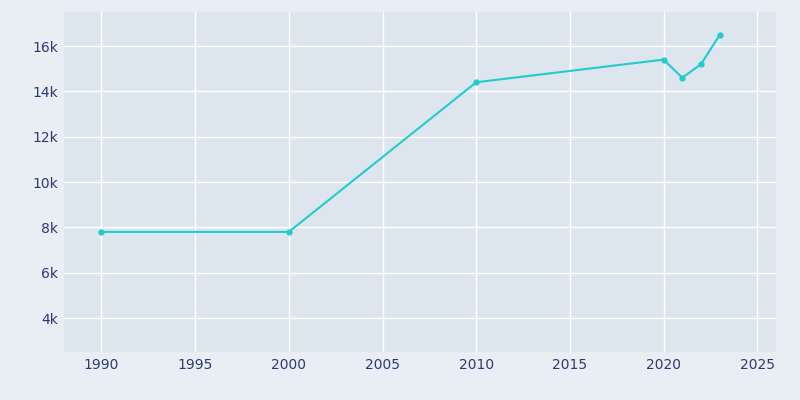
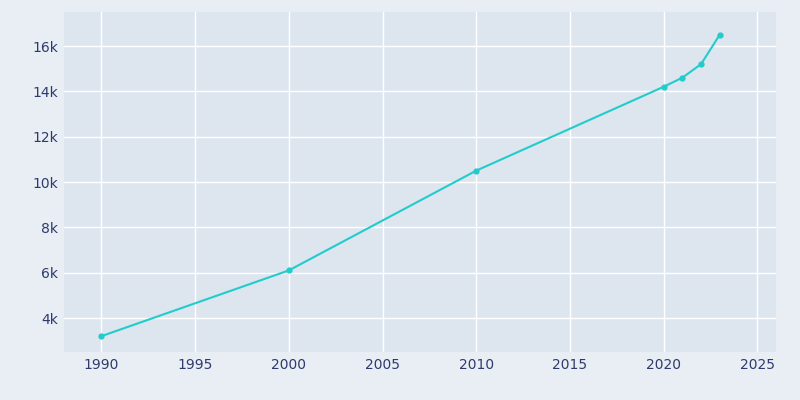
1990: 7.8k -> 3.2k
2000: 7.8k -> 6.1k
2010: 14.4k -> 10.5k
2020: 15.4k -> 14.2k
